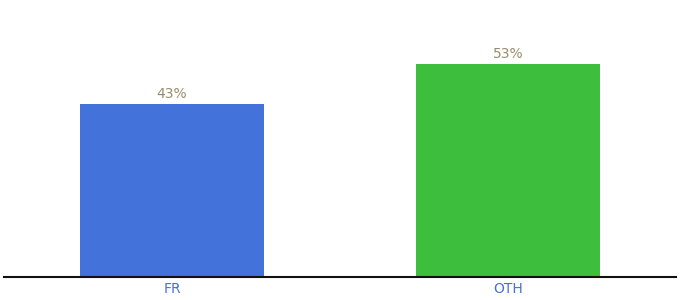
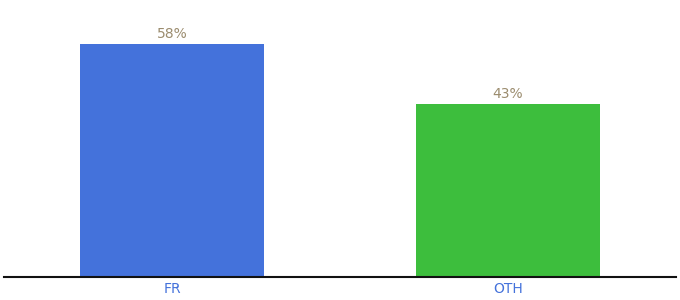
FR: 43% -> 58%
OTH: 53% -> 43%
